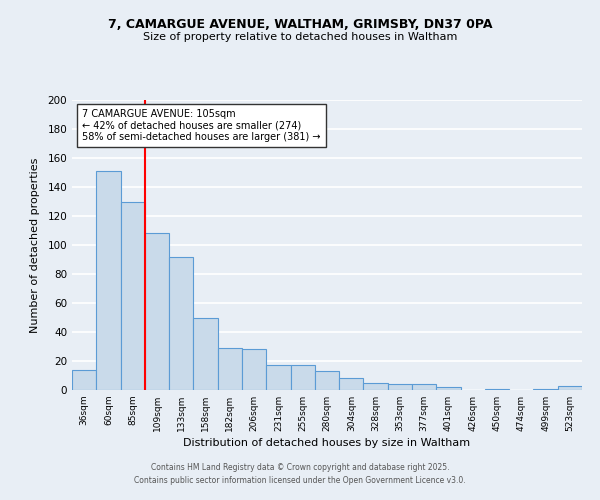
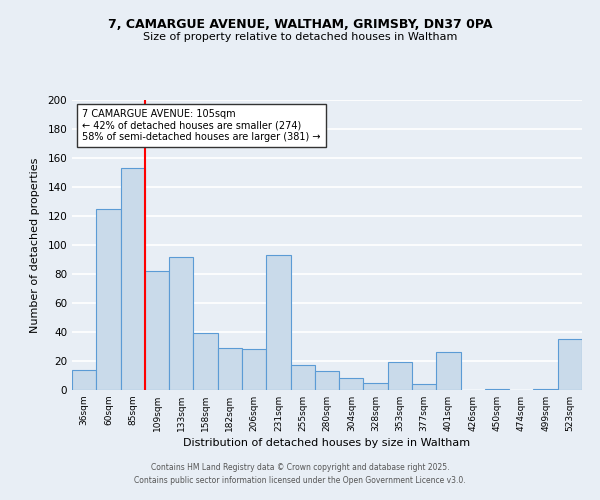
60sqm: 151 -> 125
85sqm: 130 -> 153
109sqm: 108 -> 82
158sqm: 50 -> 39
231sqm: 17 -> 93
353sqm: 4 -> 19
401sqm: 2 -> 26
523sqm: 3 -> 35
